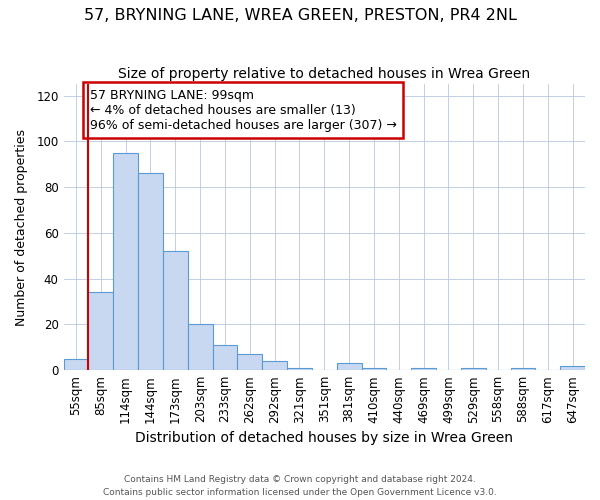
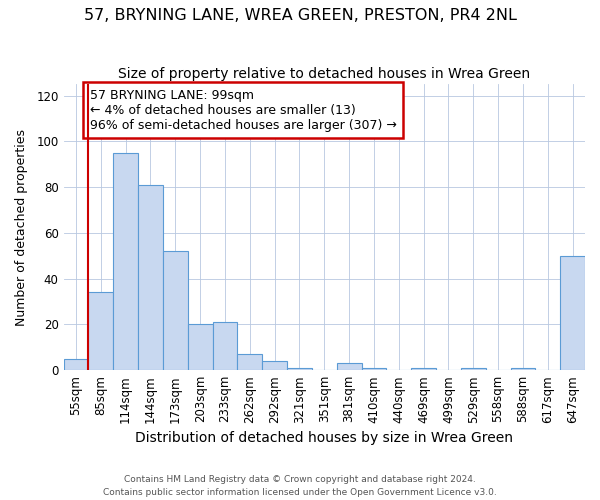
144sqm: 86 -> 81
233sqm: 11 -> 21
647sqm: 2 -> 50
